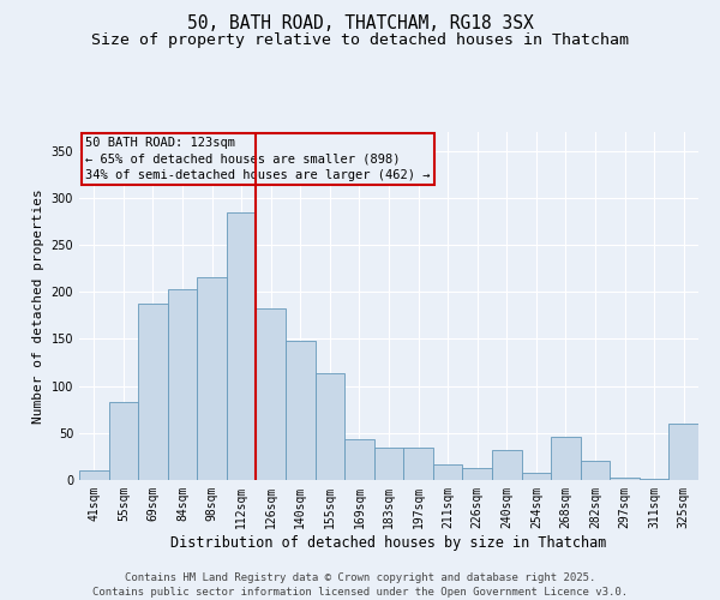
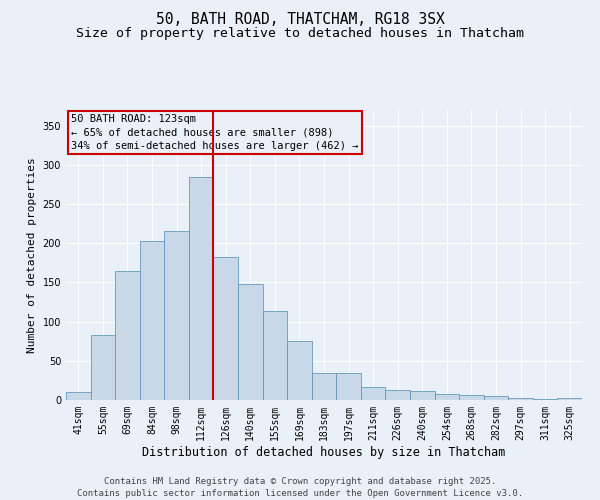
69sqm: 188 -> 165
169sqm: 44 -> 75
240sqm: 32 -> 11
268sqm: 46 -> 6
282sqm: 20 -> 5
325sqm: 60 -> 3
